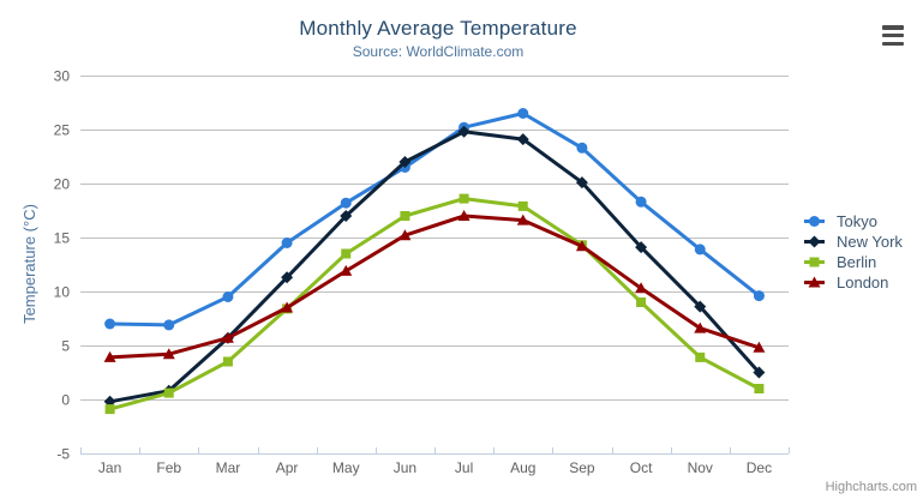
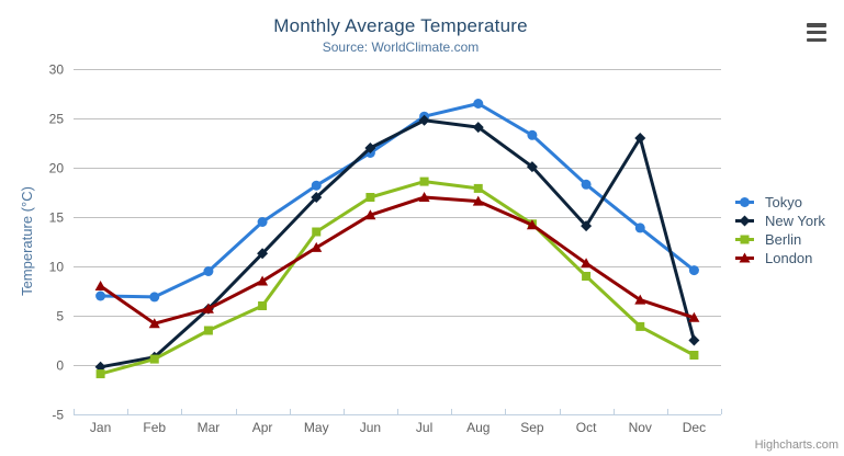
London/Jan: 4 -> 8
Berlin/Apr: 8 -> 6
New York/Nov: 9 -> 23
